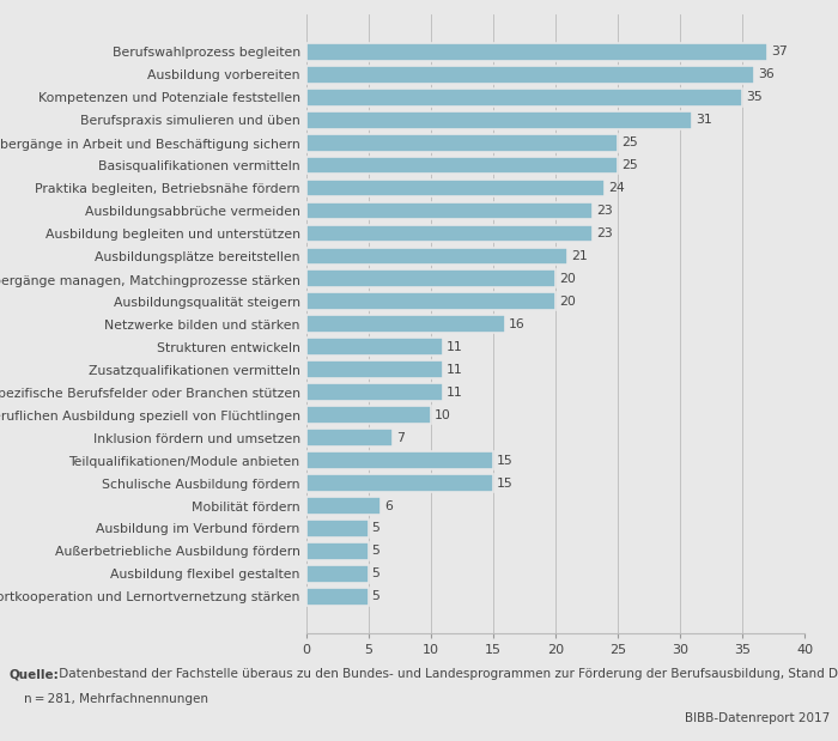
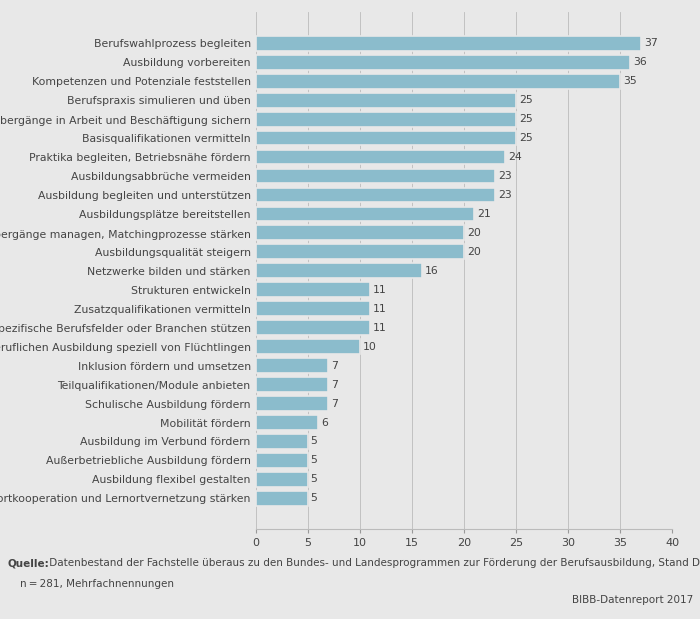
Berufspraxis simulieren und üben: 31 -> 25
Teilqualifikationen/Module anbieten: 15 -> 7
Schulische Ausbildung fördern: 15 -> 7
